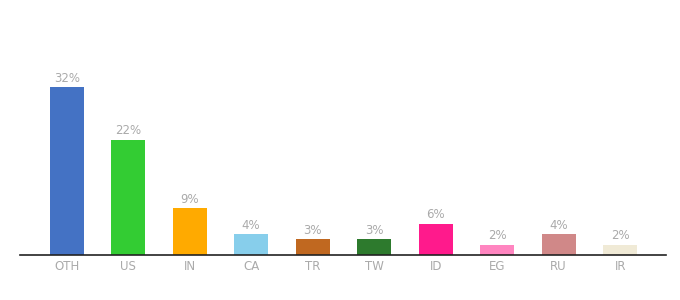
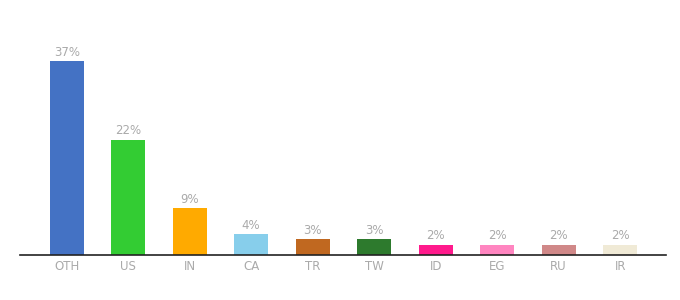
OTH: 32% -> 37%
ID: 6% -> 2%
RU: 4% -> 2%
